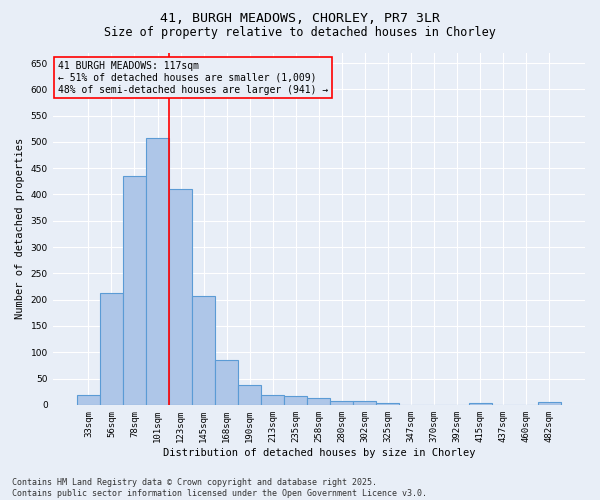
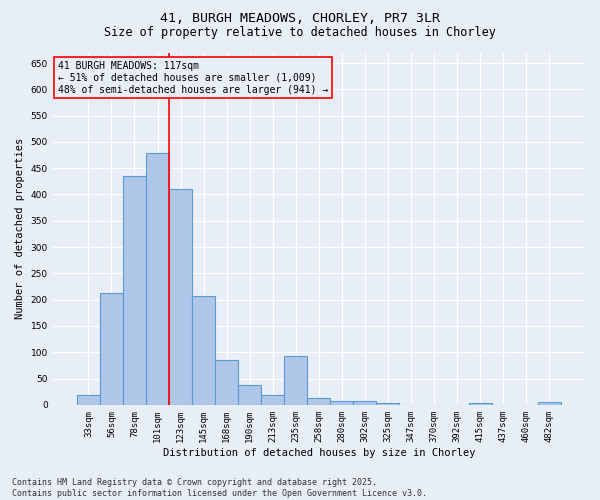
101sqm: 507 -> 478
235sqm: 16 -> 92
